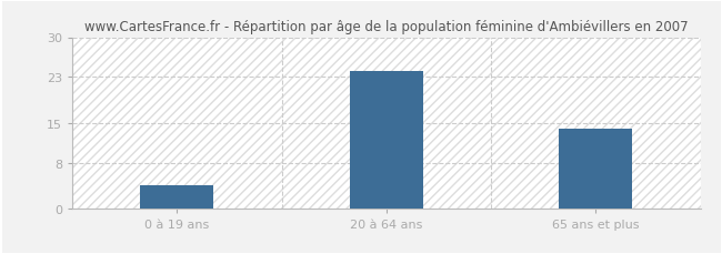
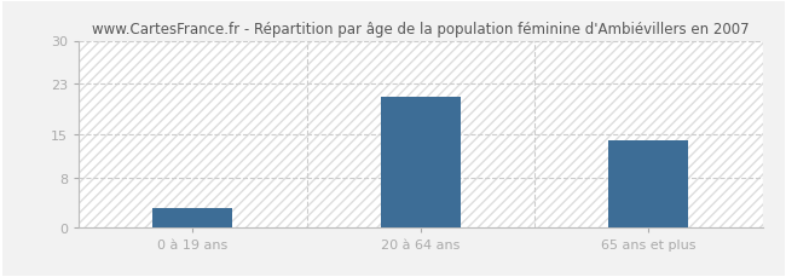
0 à 19 ans: 4 -> 3
20 à 64 ans: 24 -> 21
